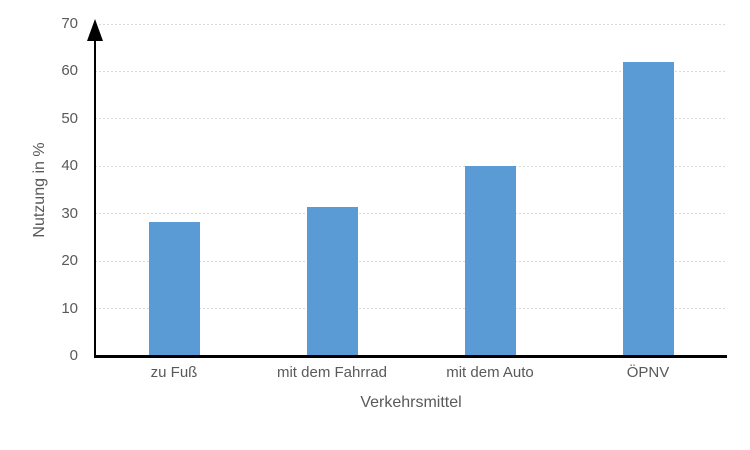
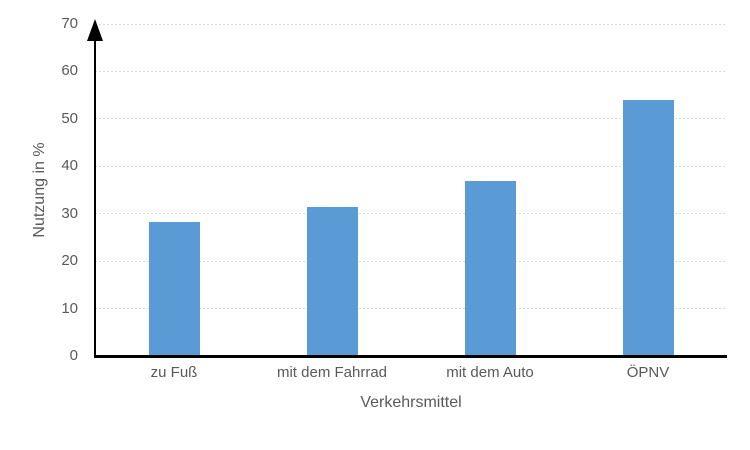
mit dem Auto: 40 -> 37
ÖPNV: 62 -> 54
